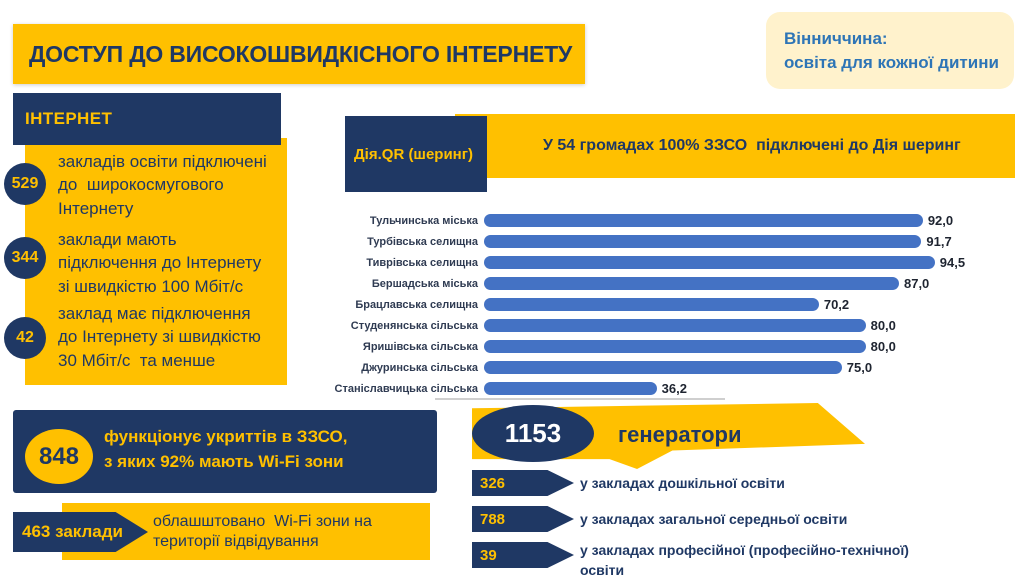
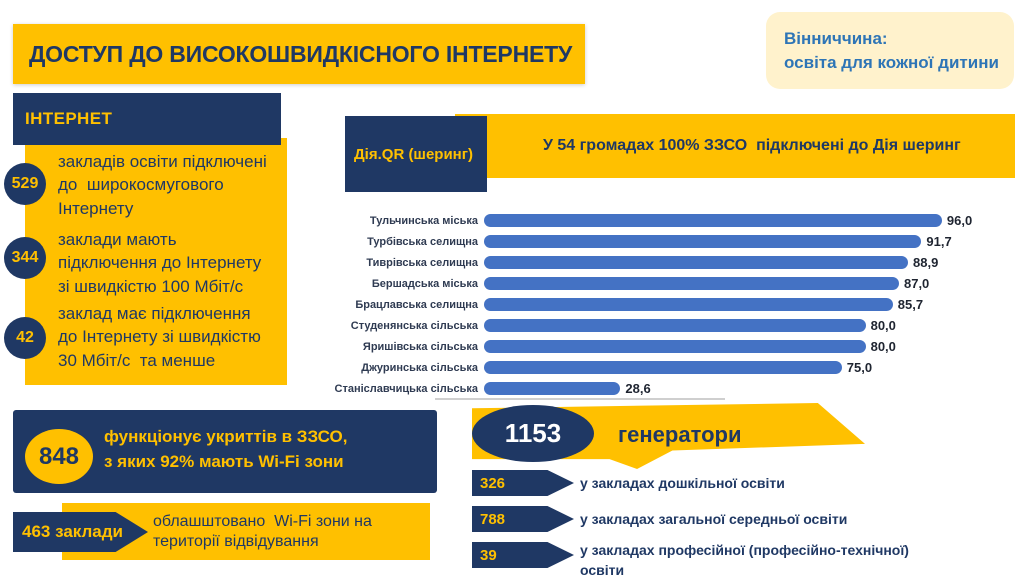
Тульчинська міська: 92,0 -> 96,0
Тиврівська селищна: 94,5 -> 88,9
Брацлавська селищна: 70,2 -> 85,7
Станіславчицька сільська: 36,2 -> 28,6
